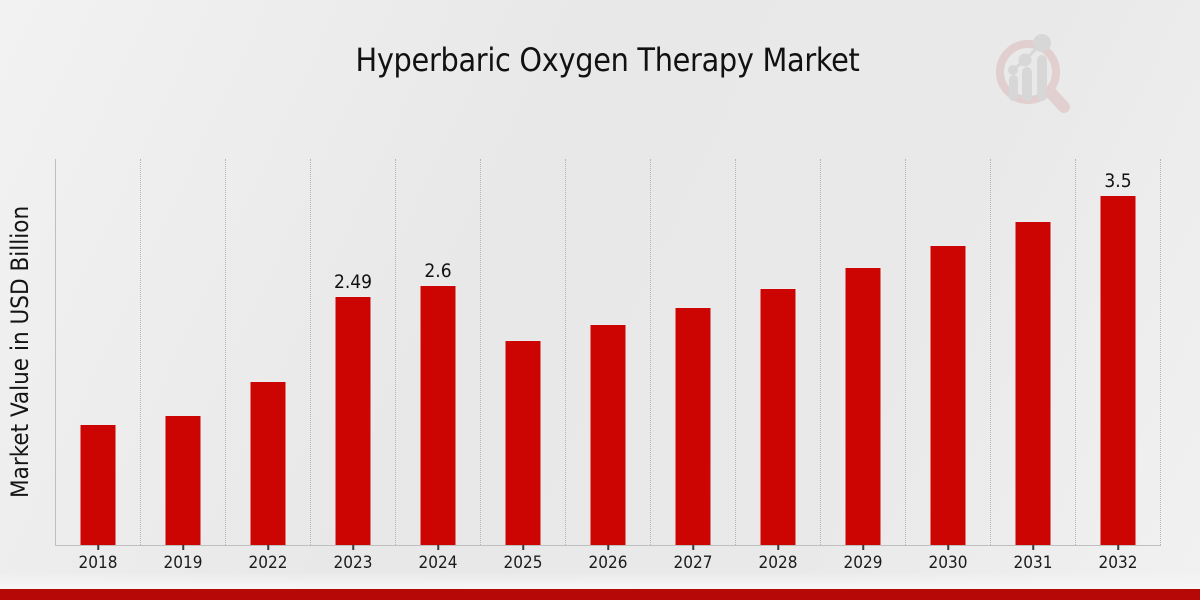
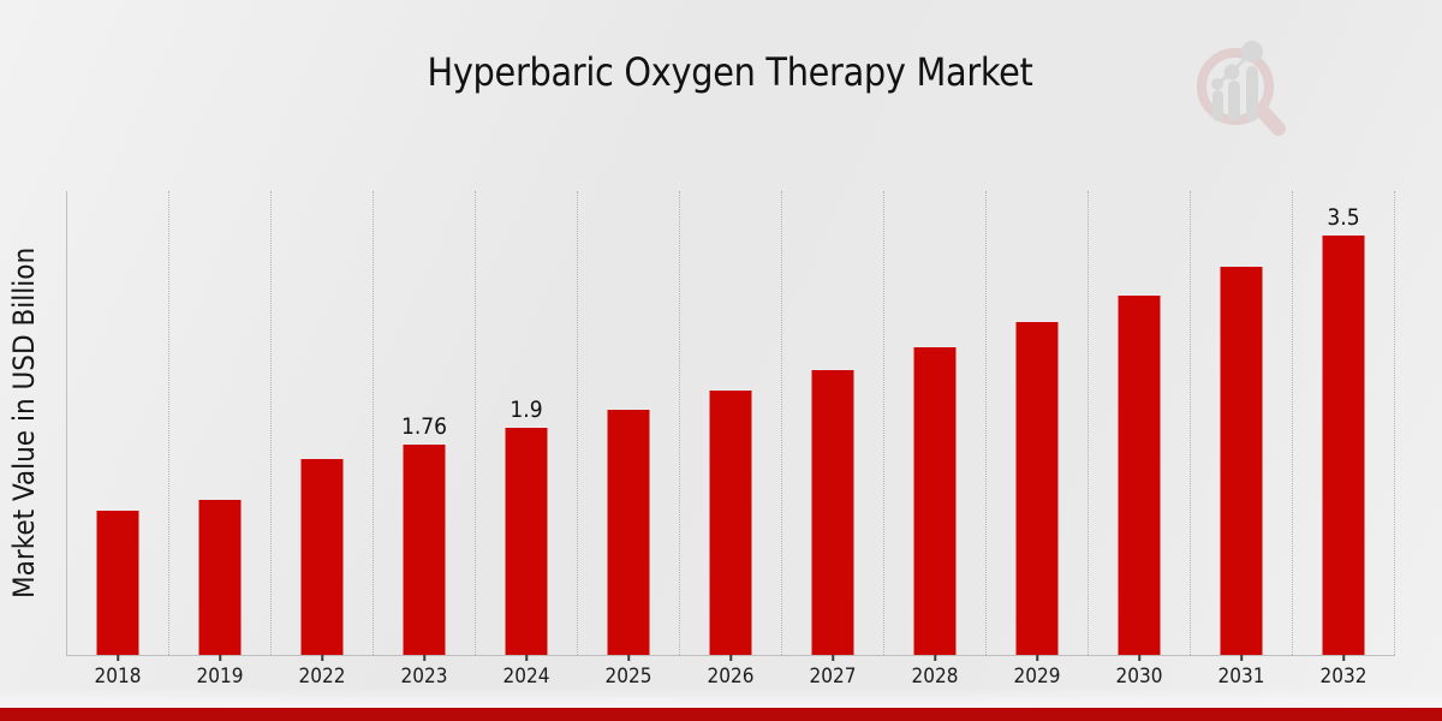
2023: 2.49 -> 1.76
2024: 2.6 -> 1.9
